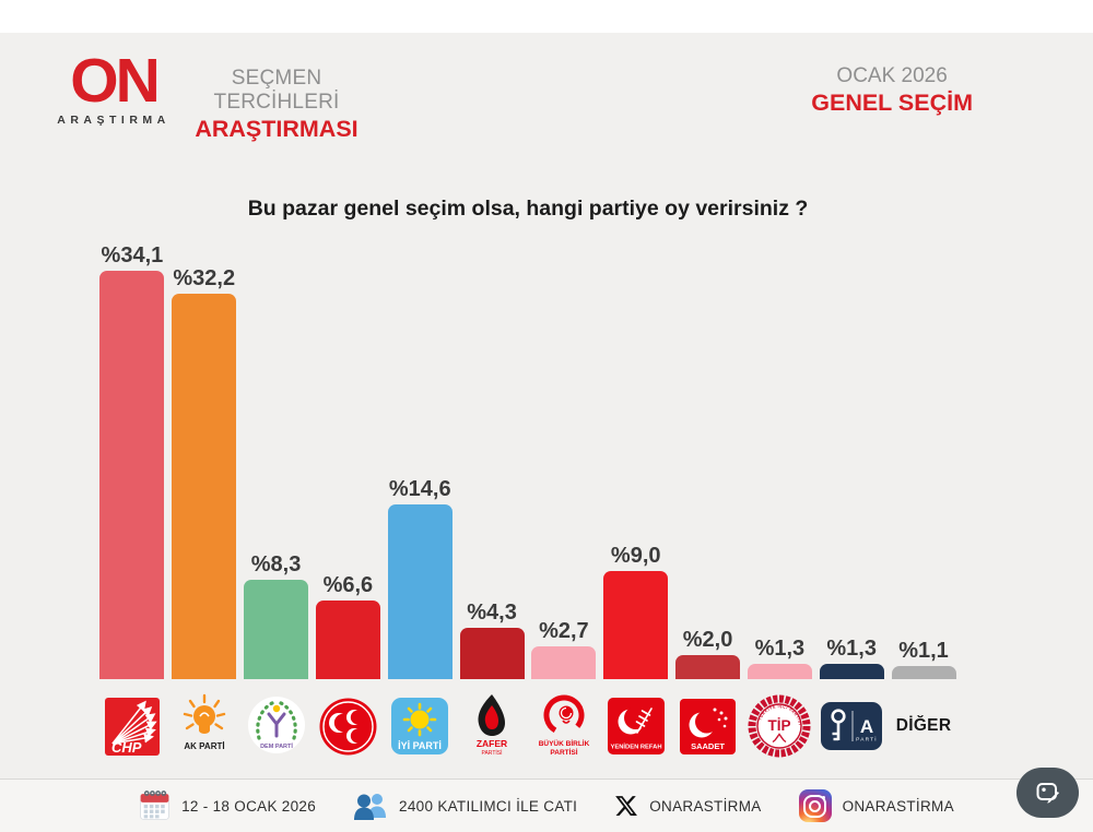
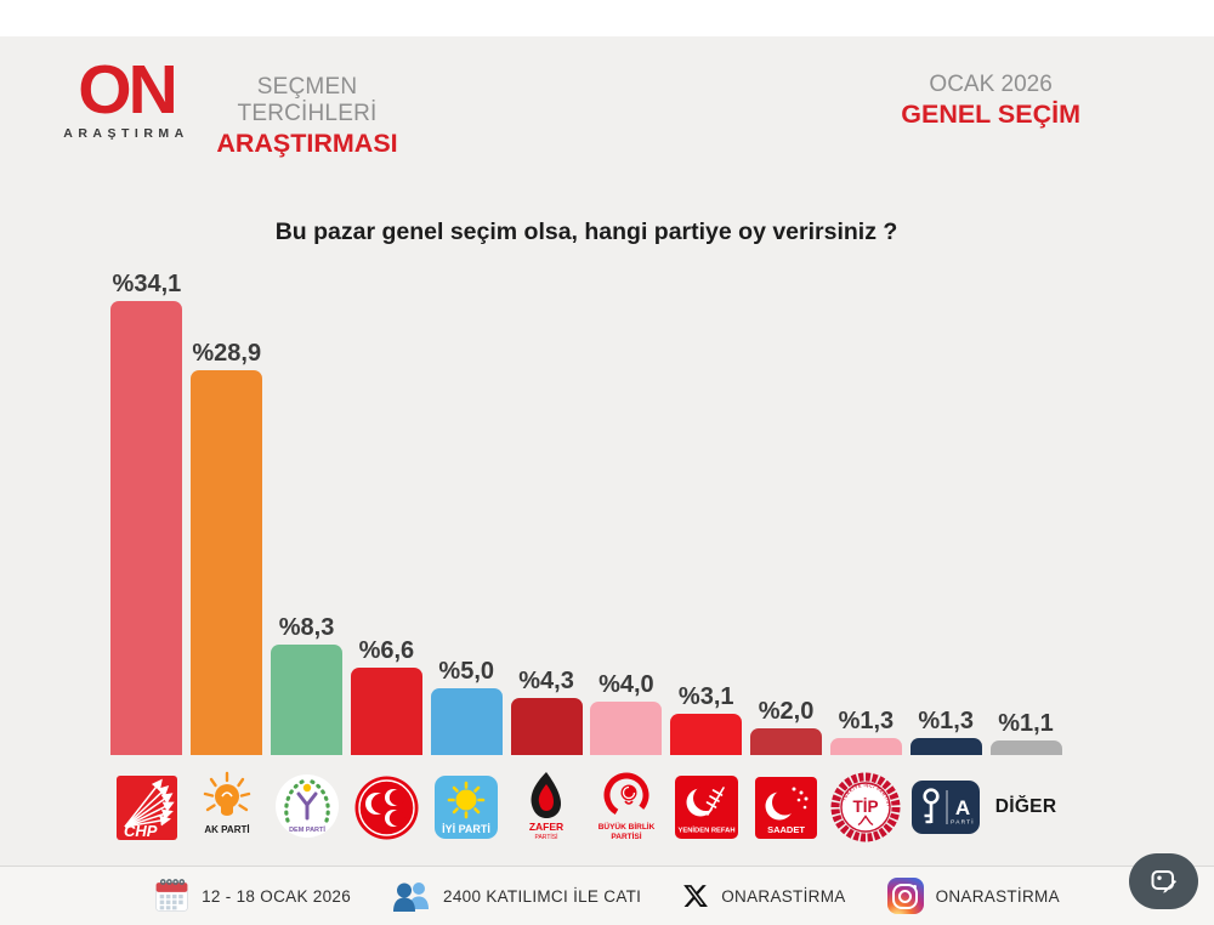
AK PARTİ: 32,2 -> 28,9
İYİ PARTİ: 14,6 -> 5,0
BÜYÜK BİRLİK PARTİSİ: 2,7 -> 4,0
YENİDEN REFAH: 9,0 -> 3,1
